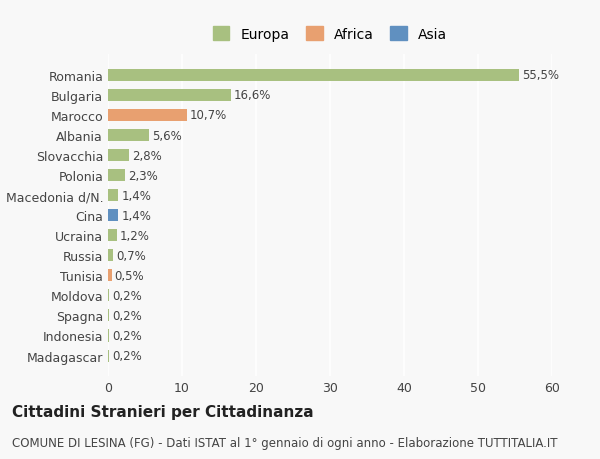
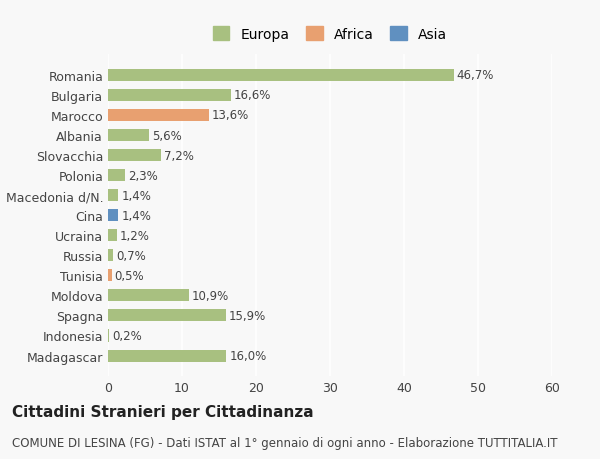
Romania: 55,5% -> 46,7%
Marocco: 10,7% -> 13,6%
Slovacchia: 2,8% -> 7,2%
Moldova: 0,2% -> 10,9%
Spagna: 0,2% -> 15,9%
Madagascar: 0,2% -> 16,0%
